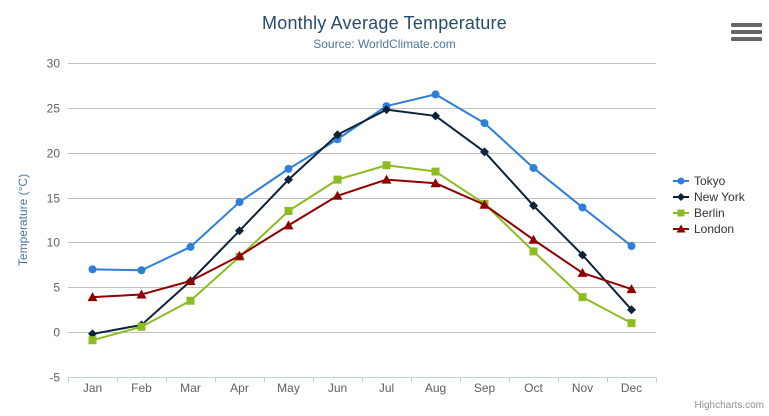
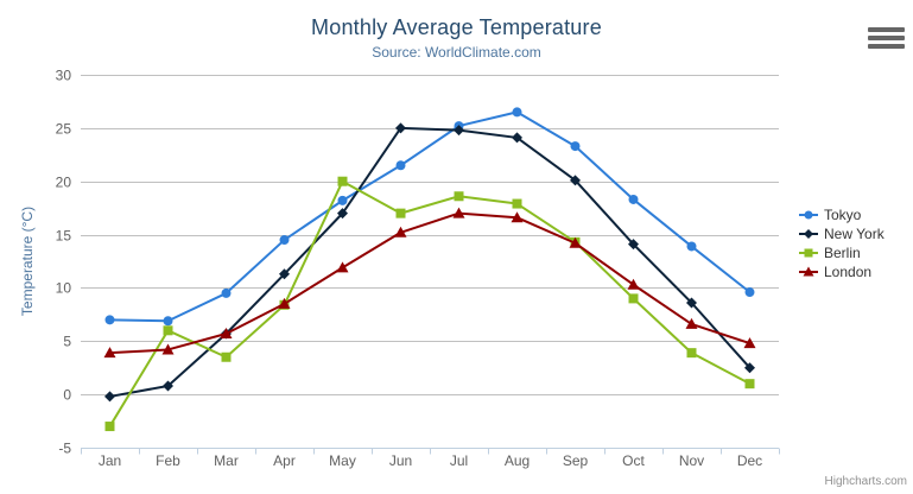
Berlin/Jan: -1 -> -3
Berlin/Feb: 1 -> 6
Berlin/May: 14 -> 20
New York/Jun: 22 -> 25
